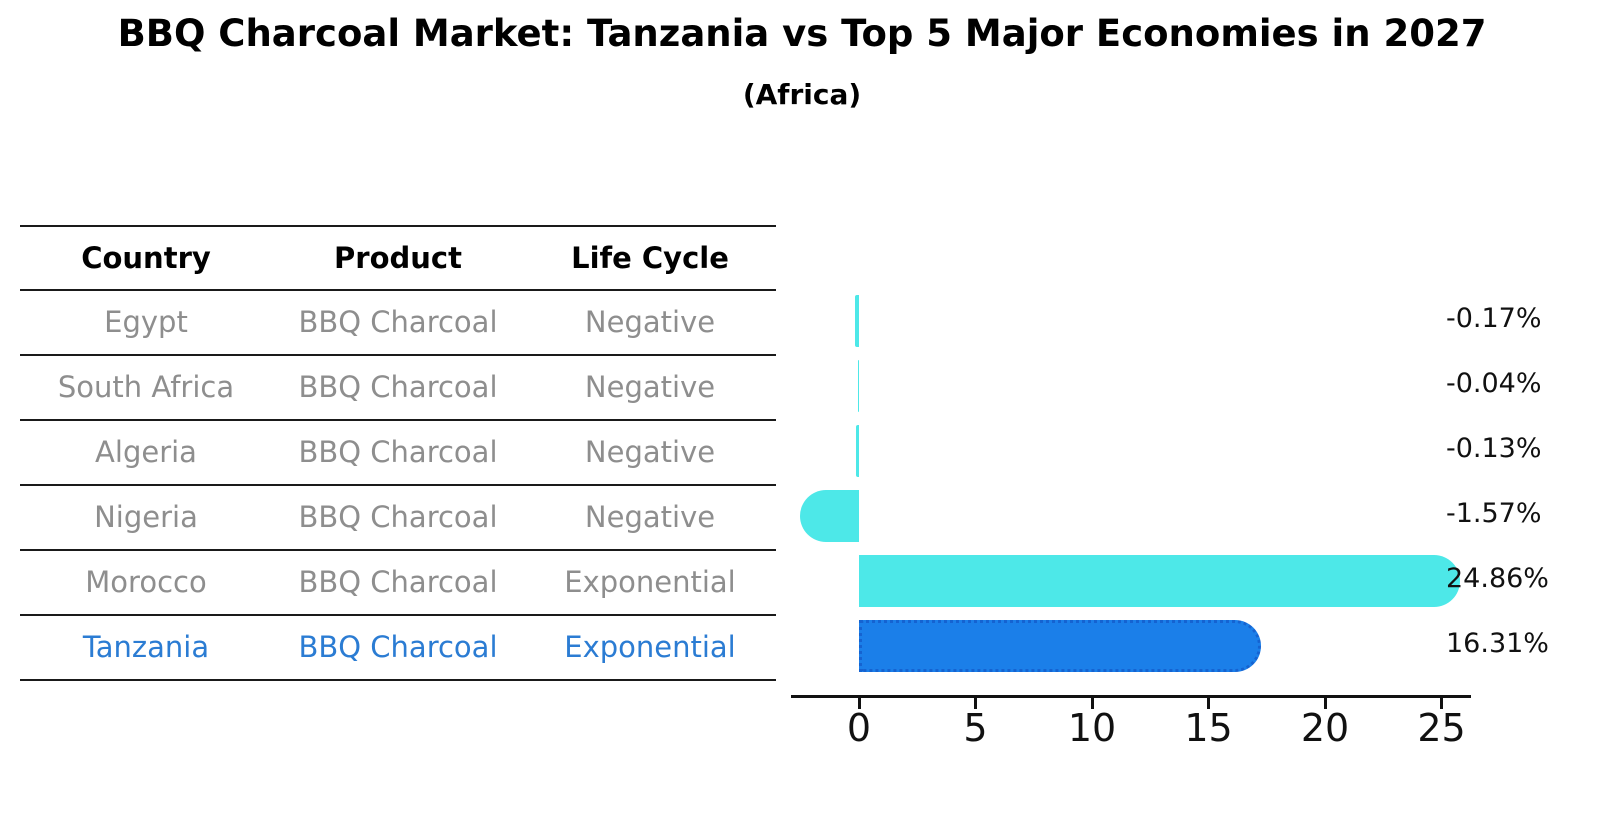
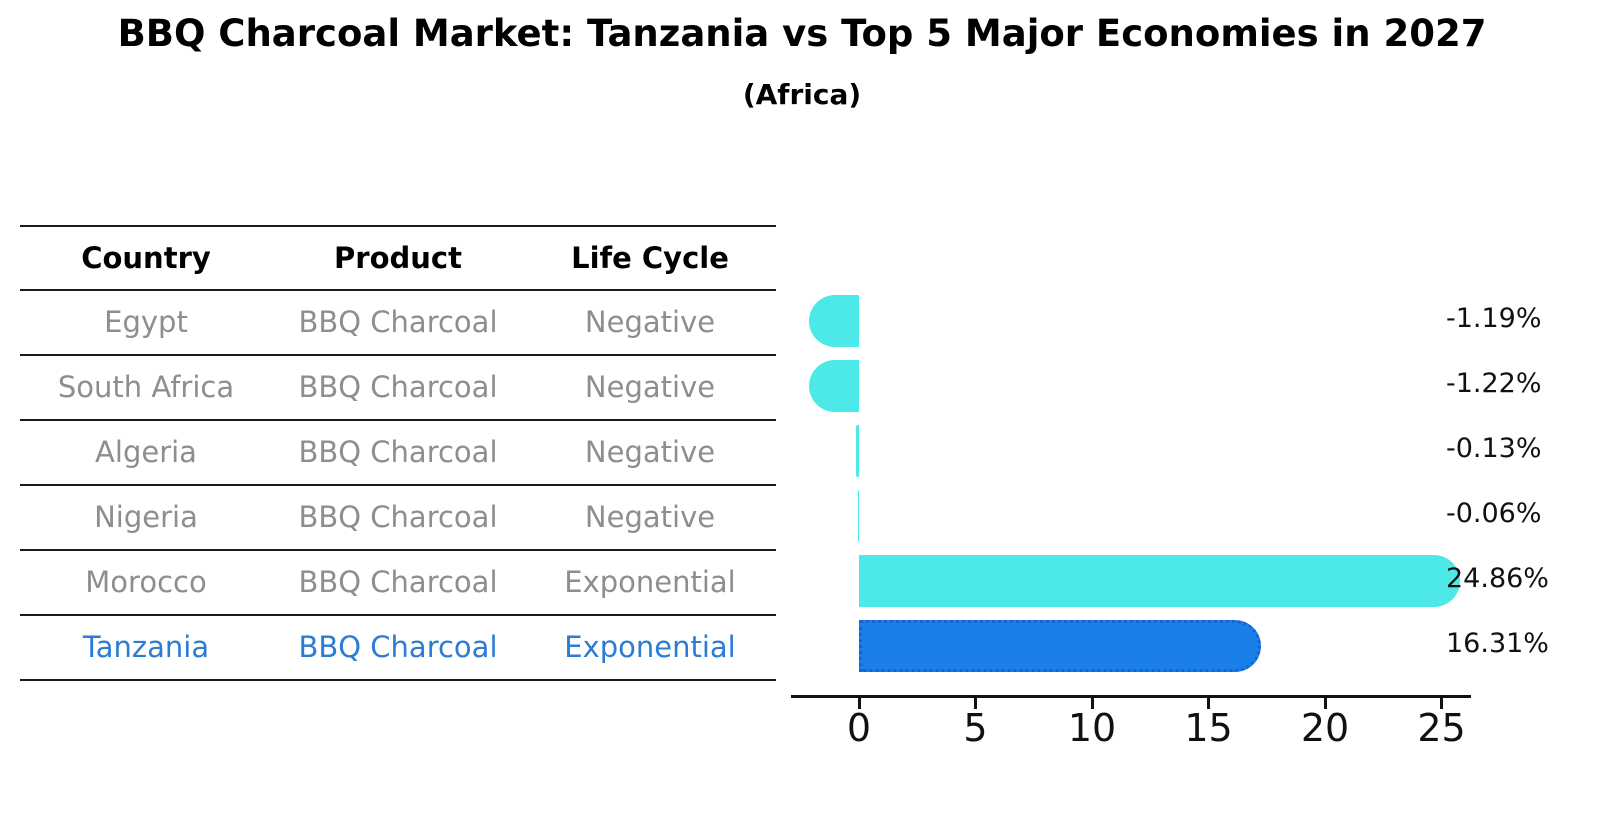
Egypt: -0.17% -> -1.19%
South Africa: -0.04% -> -1.22%
Nigeria: -1.57% -> -0.06%
